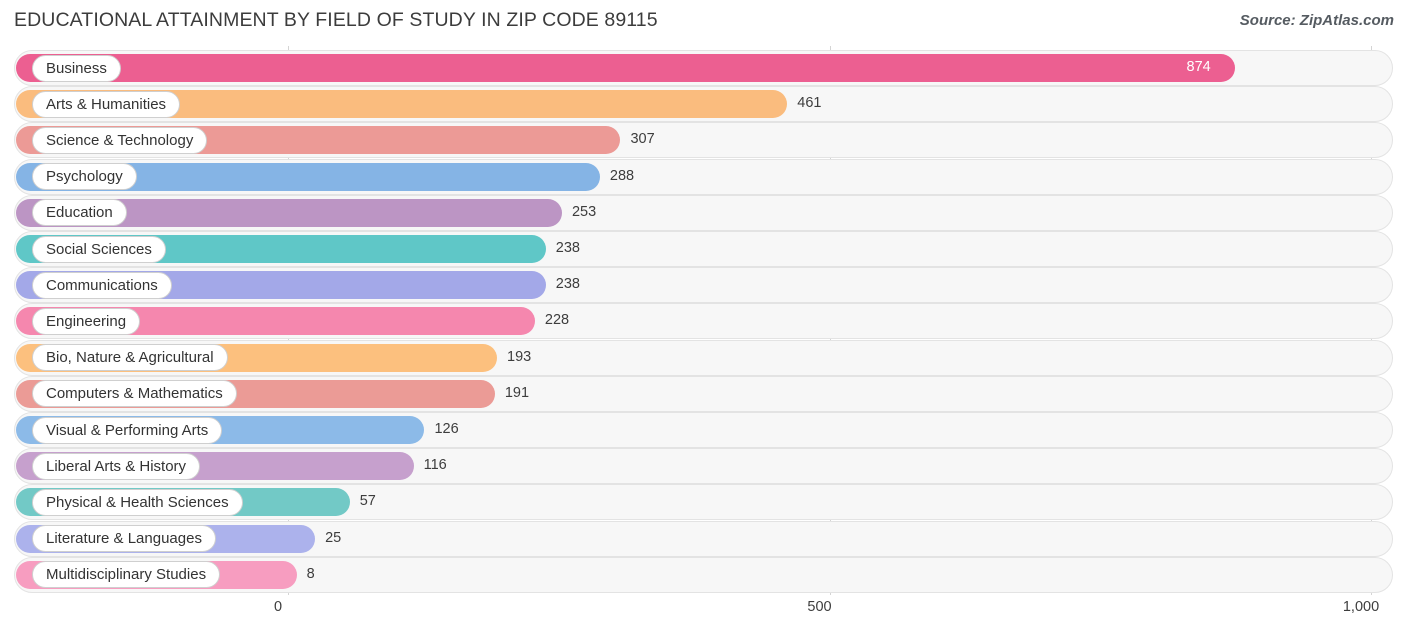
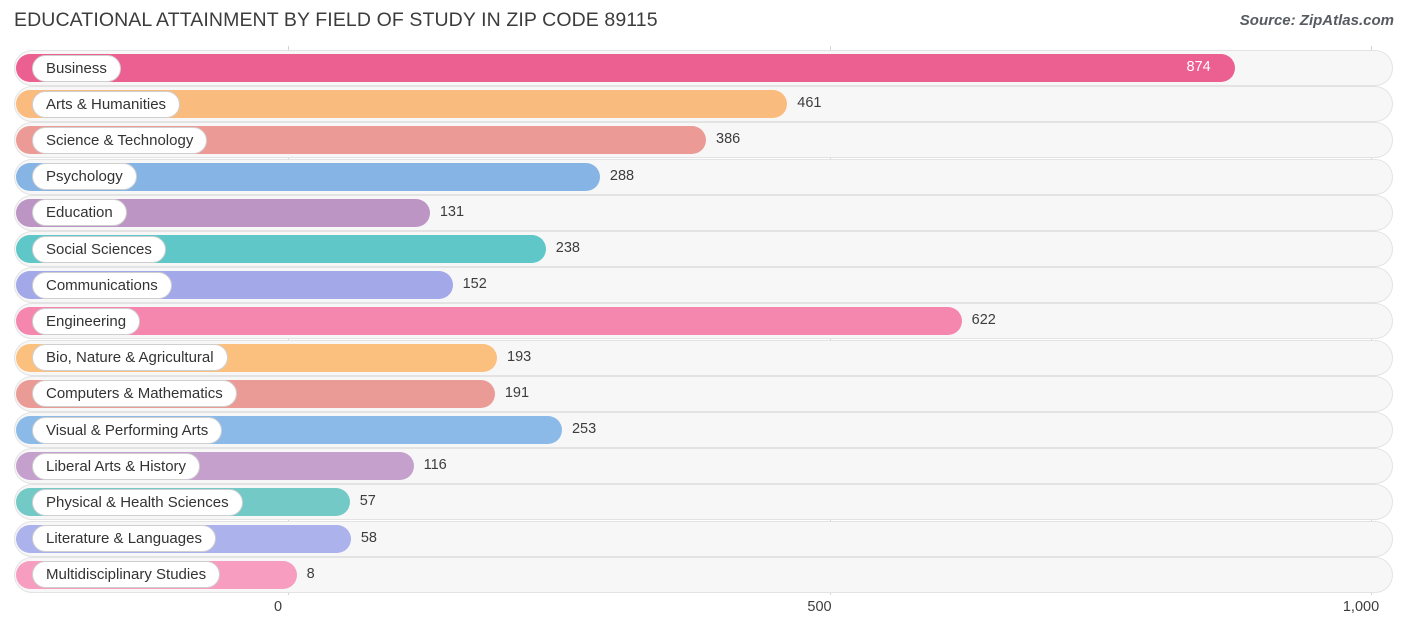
Science & Technology: 307 -> 386
Education: 253 -> 131
Communications: 238 -> 152
Engineering: 228 -> 622
Visual & Performing Arts: 126 -> 253
Literature & Languages: 25 -> 58
